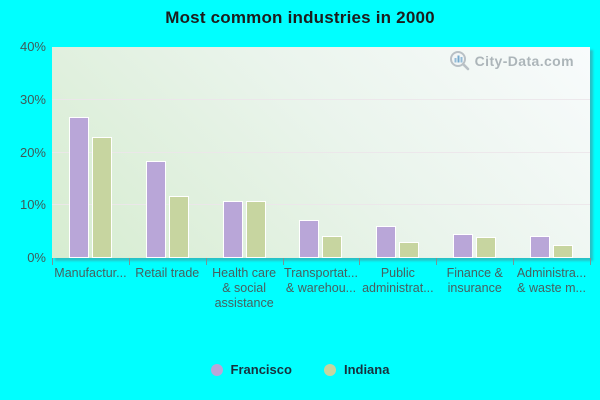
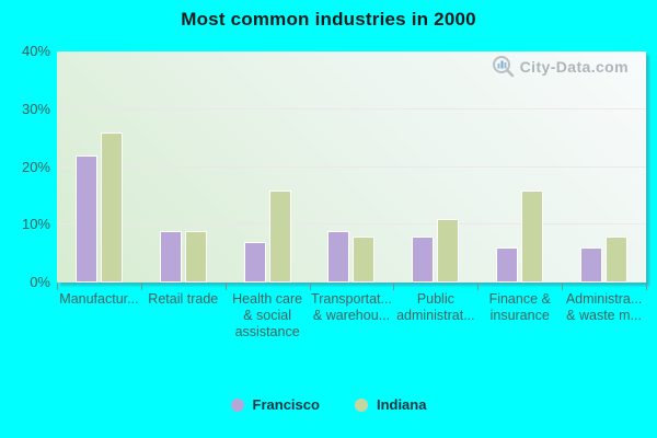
Francisco/Manufactur...: 27% -> 22%
Indiana/Manufactur...: 23% -> 26%
Francisco/Retail trade: 18% -> 9%
Indiana/Retail trade: 12% -> 9%
Francisco/Health care & social assistance: 11% -> 7%
Indiana/Health care & social assistance: 11% -> 16%
Francisco/Transportat... & warehou...: 7% -> 9%
Indiana/Transportat... & warehou...: 4% -> 8%
Francisco/Public administrat...: 6% -> 8%
Indiana/Public administrat...: 3% -> 11%
Francisco/Finance & insurance: 4% -> 6%
Indiana/Finance & insurance: 4% -> 16%
Francisco/Administra... & waste m...: 4% -> 6%
Indiana/Administra... & waste m...: 2% -> 8%
